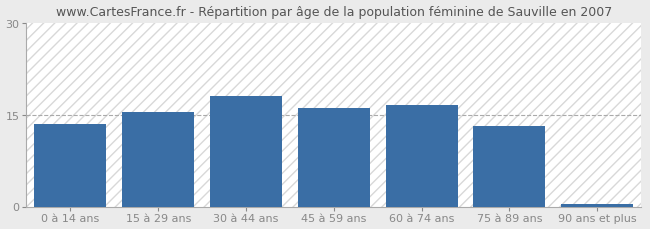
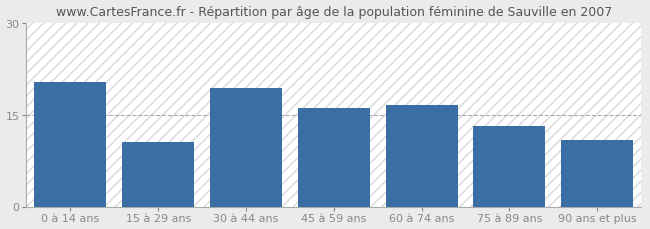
0 à 14 ans: 13.5 -> 20.4
15 à 29 ans: 15.4 -> 10.6
30 à 44 ans: 18.0 -> 19.4
90 ans et plus: 0.4 -> 10.8
